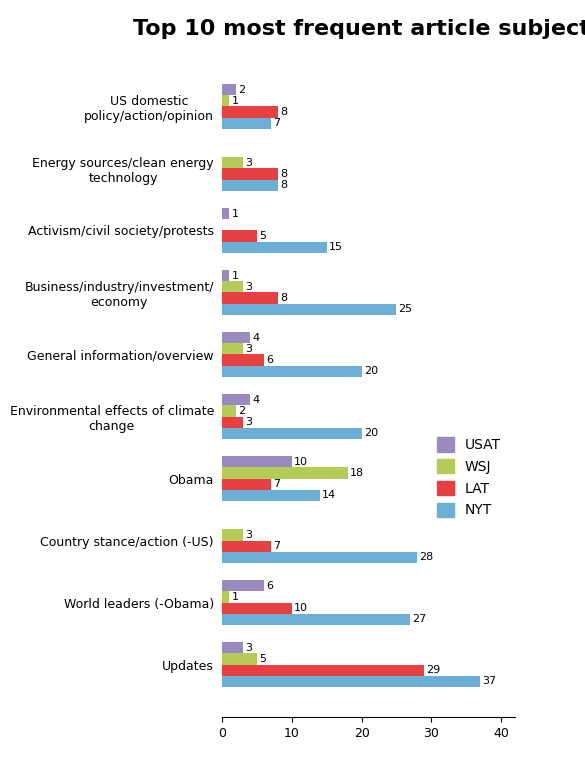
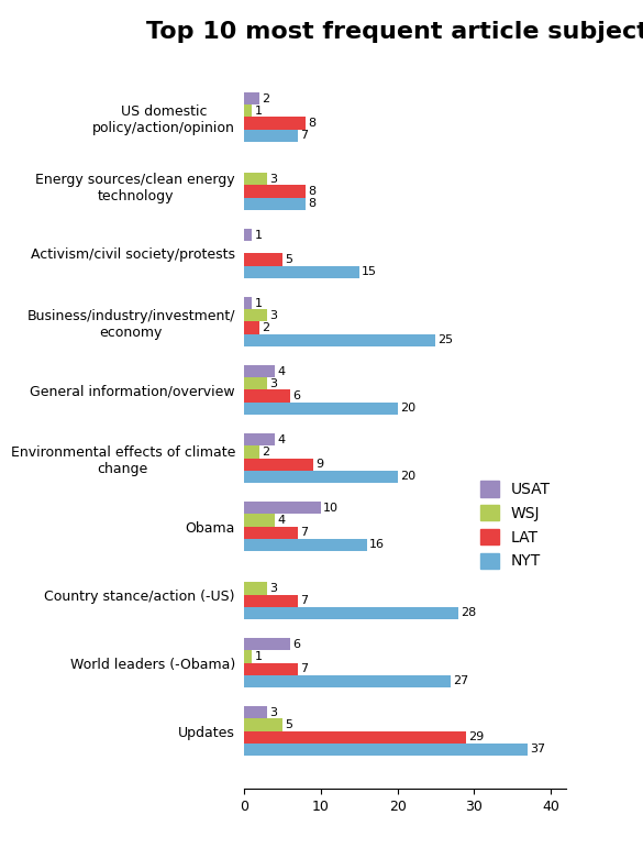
LAT/Business/industry/investment/ economy: 8 -> 2
LAT/Environmental effects of climate change: 3 -> 9
WSJ/Obama: 18 -> 4
NYT/Obama: 14 -> 16
LAT/World leaders (-Obama): 10 -> 7
